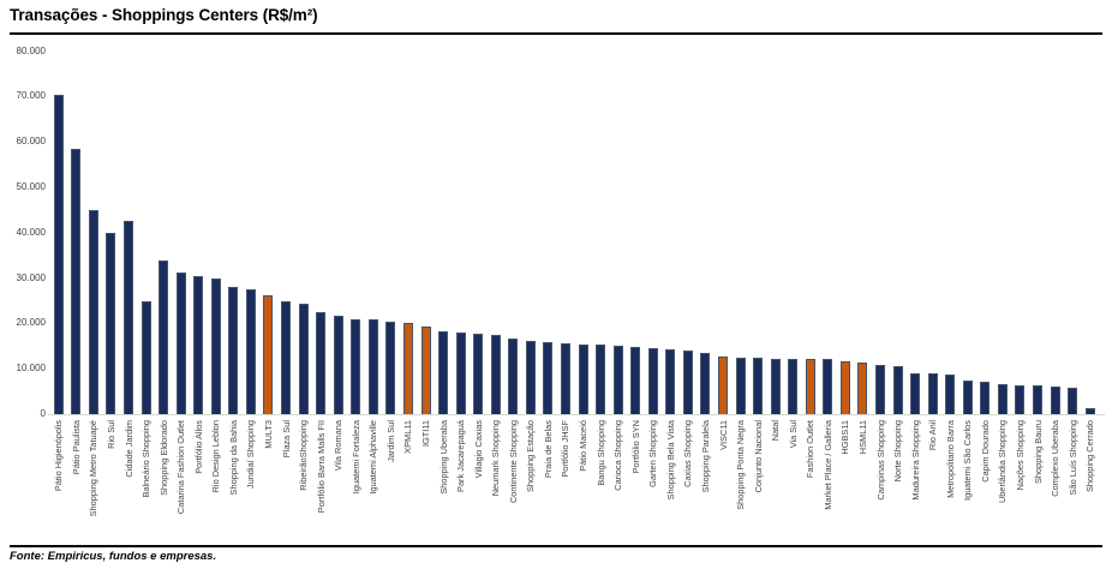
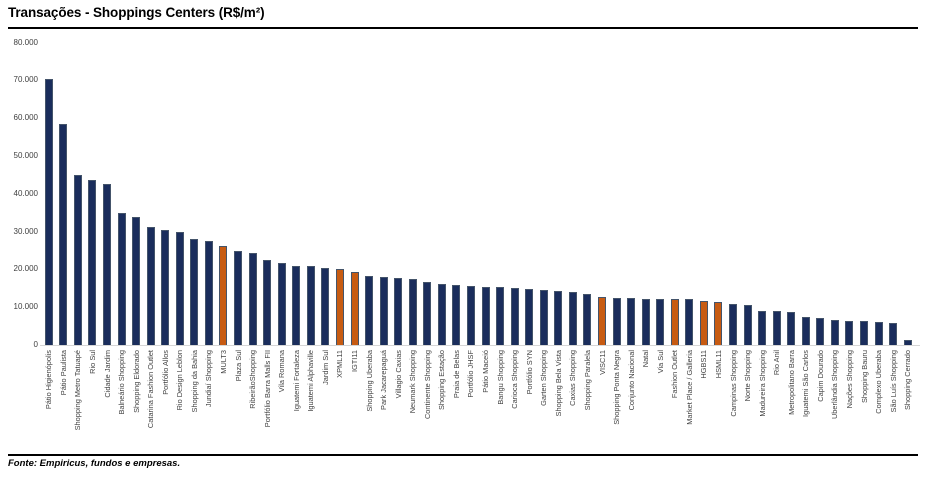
Rio Sul: 40000 -> 44000
Balneário Shopping: 25000 -> 35000
